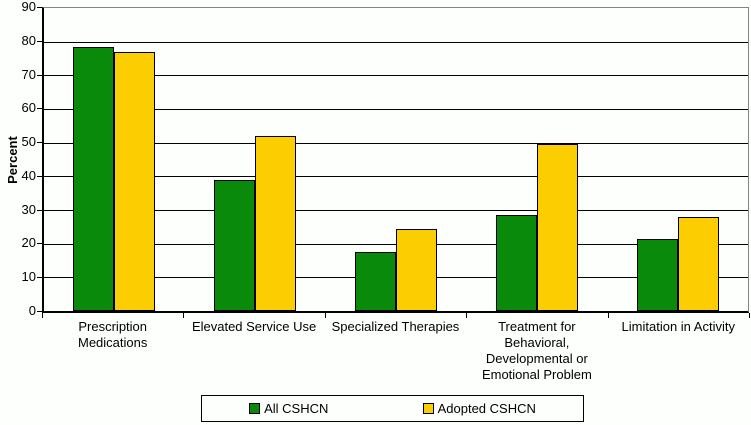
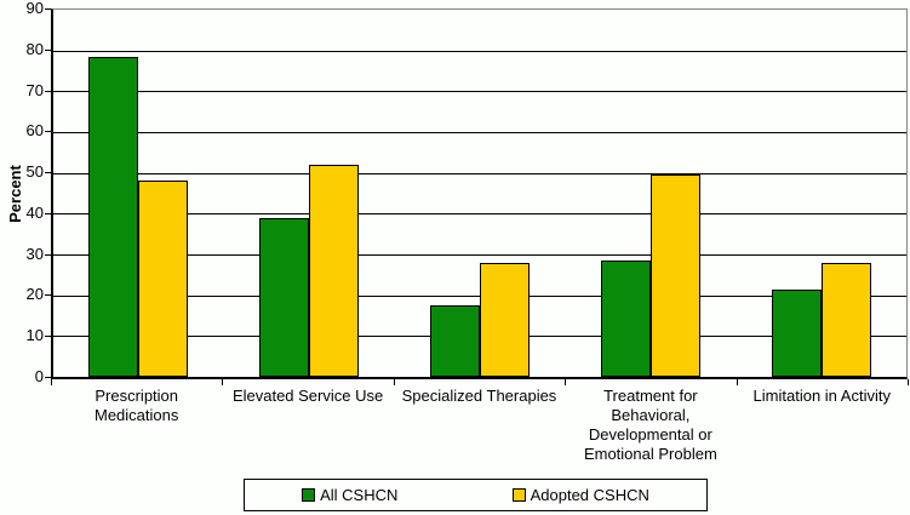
Adopted CSHCN/Prescription Medications: 77 -> 48
Adopted CSHCN/Specialized Therapies: 24 -> 28
